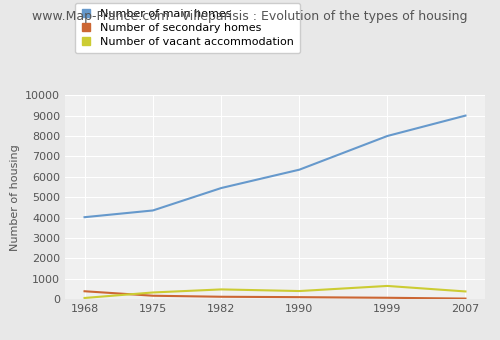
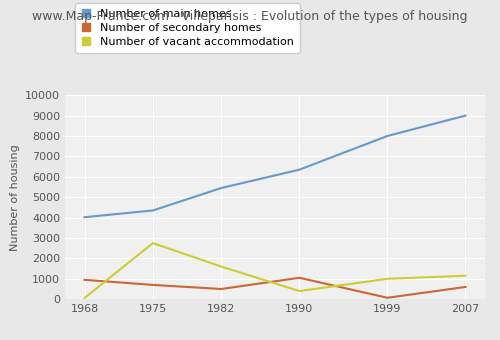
Number of secondary homes/1968: 390 -> 950
Number of secondary homes/1975: 170 -> 700
Number of vacant accommodation/1975: 330 -> 2750
Number of secondary homes/1982: 120 -> 500
Number of vacant accommodation/1982: 480 -> 1600
Number of secondary homes/1990: 100 -> 1050
Number of vacant accommodation/1999: 650 -> 1000
Number of secondary homes/2007: 30 -> 600
Number of vacant accommodation/2007: 380 -> 1150
